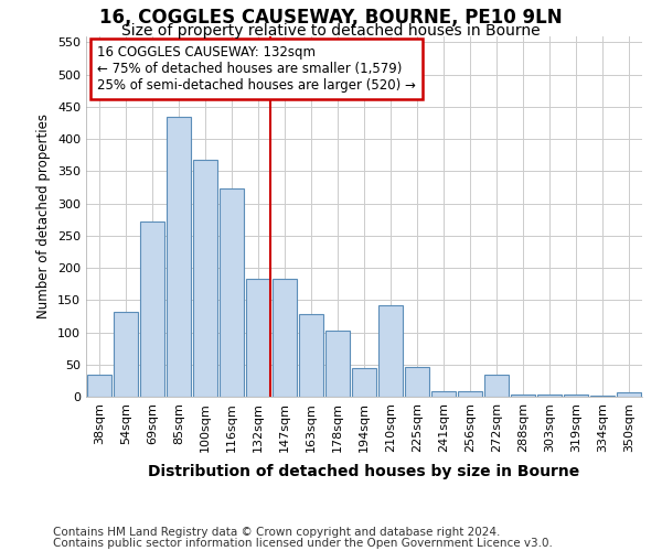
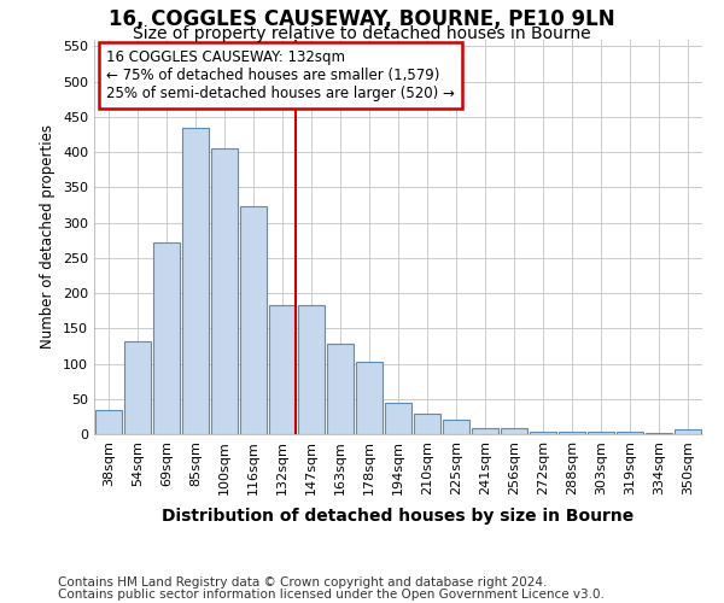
100sqm: 368 -> 405
210sqm: 142 -> 29
225sqm: 46 -> 20
272sqm: 34 -> 3
